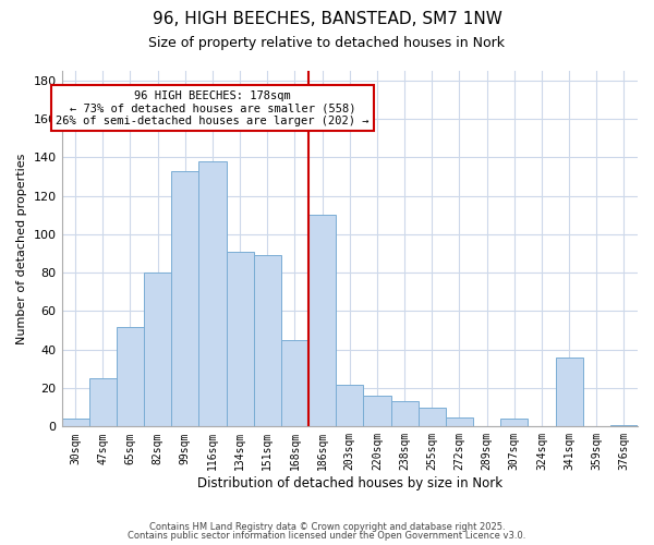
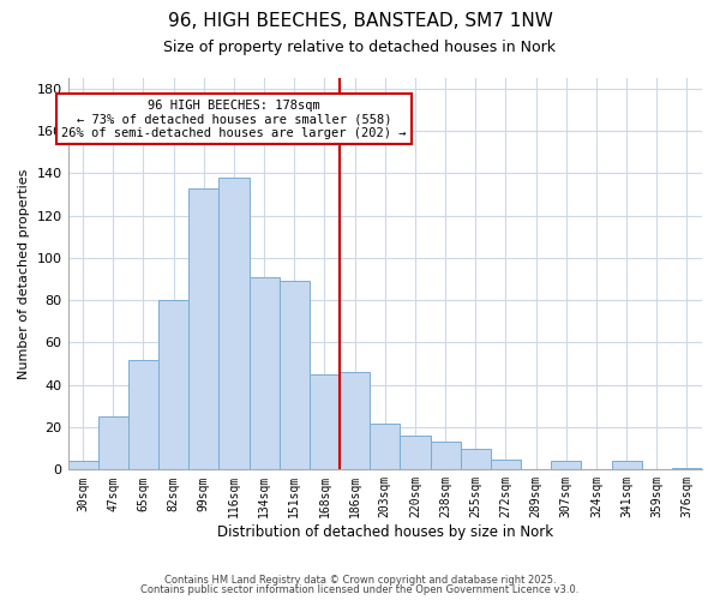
186sqm: 110 -> 46
341sqm: 36 -> 4
